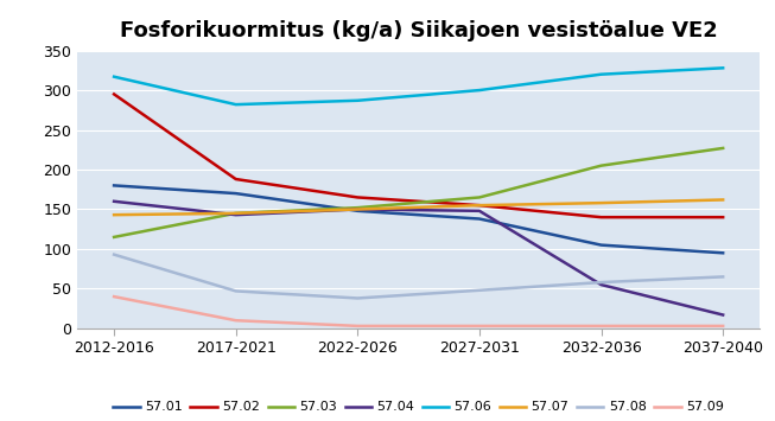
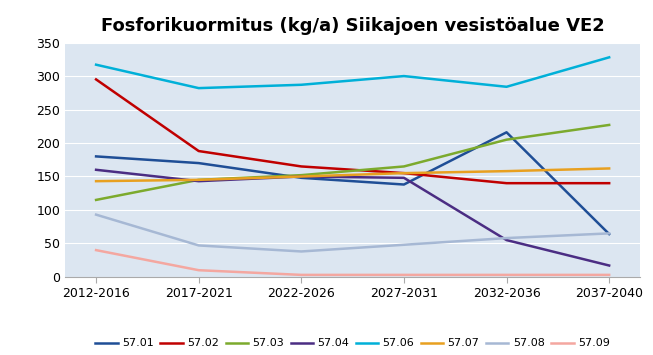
57.01/2032-2036: 105 -> 216
57.06/2032-2036: 320 -> 284
57.01/2037-2040: 95 -> 64
